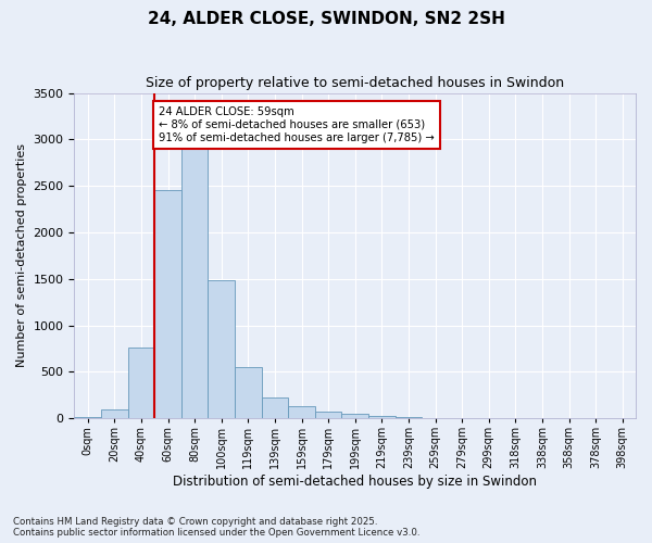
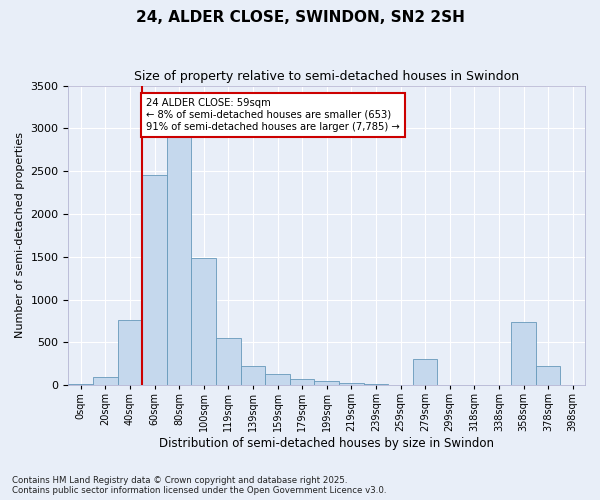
279sqm: 0 -> 300
358sqm: 0 -> 740
378sqm: 0 -> 220
